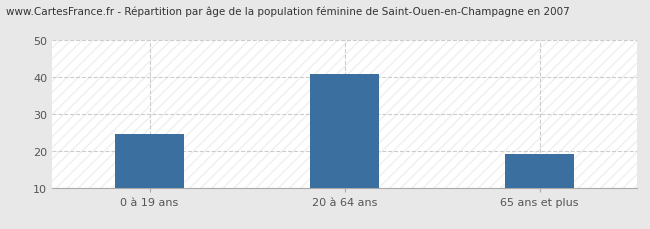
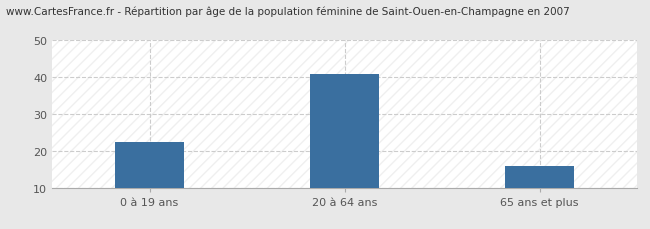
0 à 19 ans: 24.5 -> 22.5
65 ans et plus: 19.0 -> 16.0
